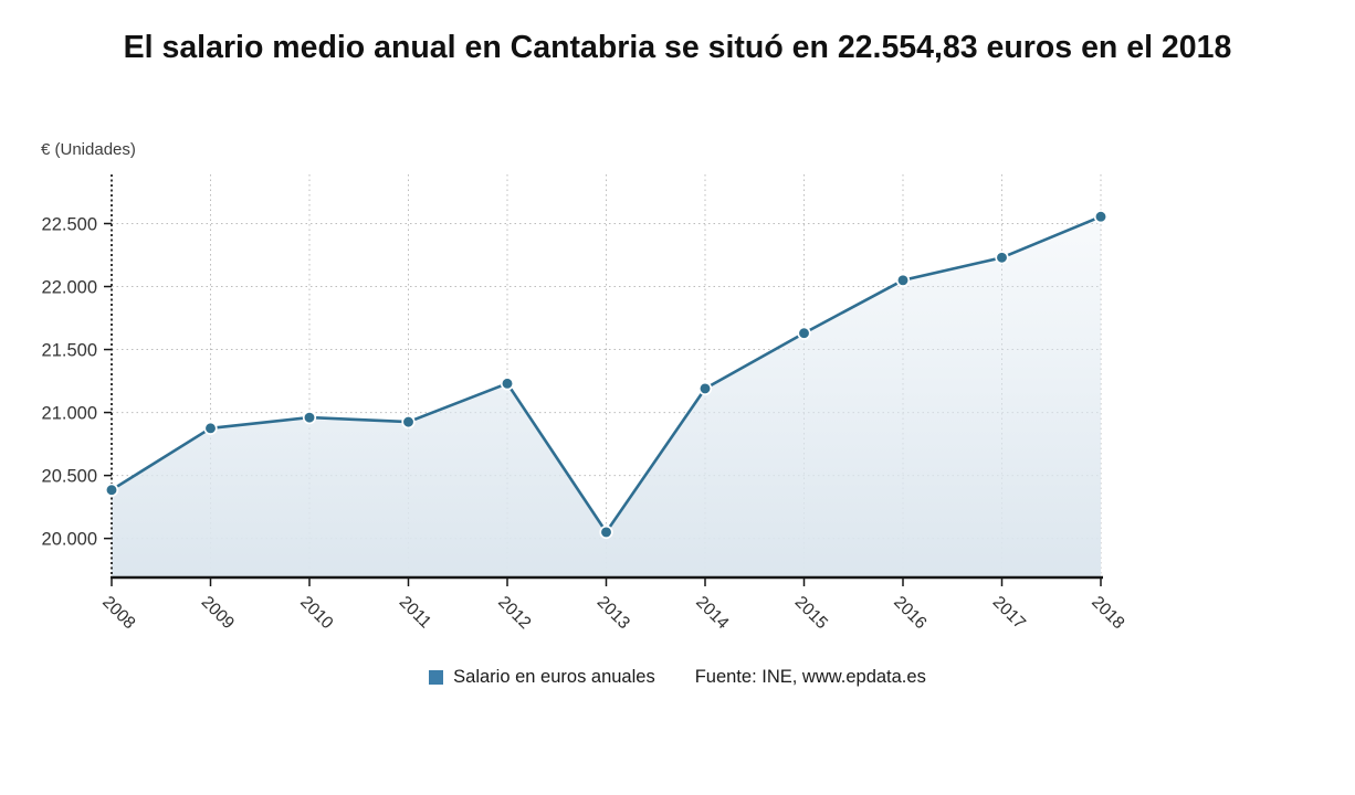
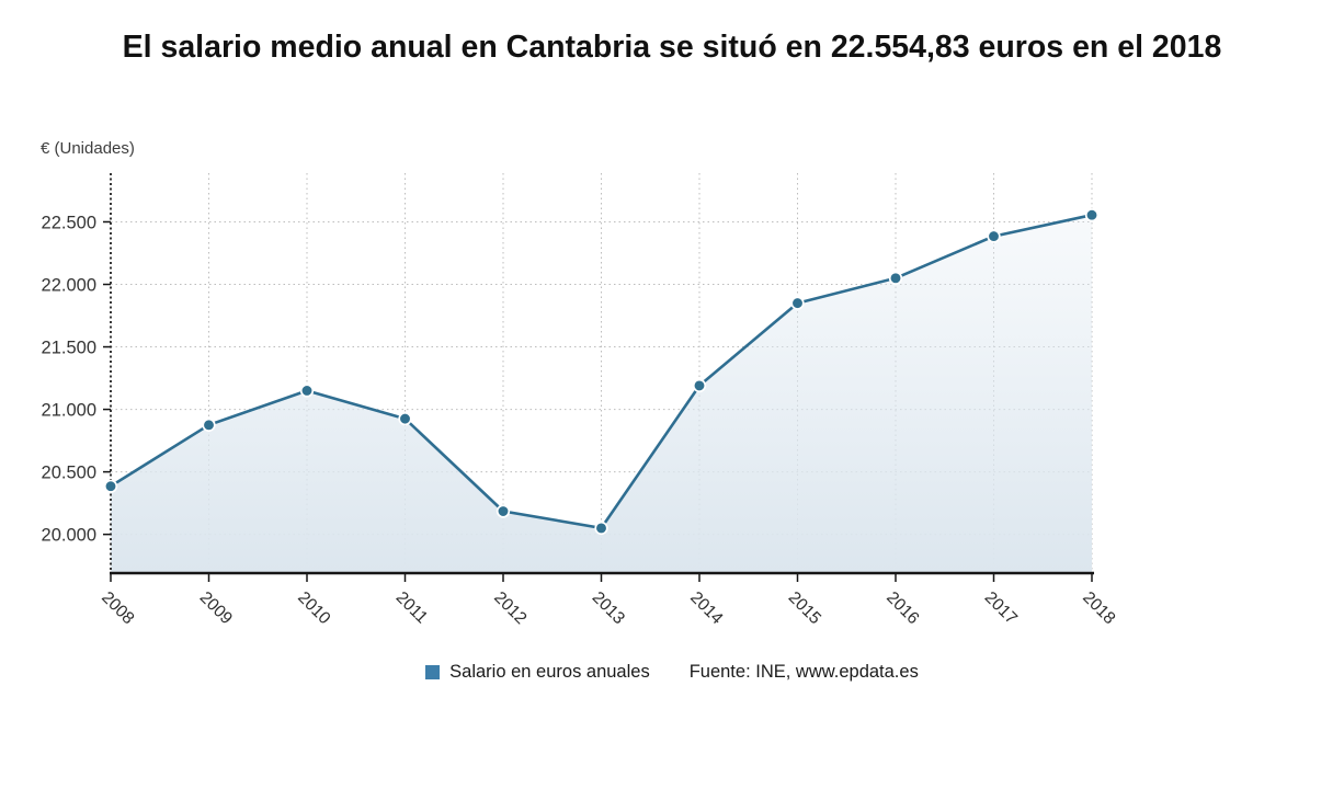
2010: 20960 -> 21150
2012: 21230 -> 20180
2015: 21630 -> 21850
2017: 22230 -> 22380
